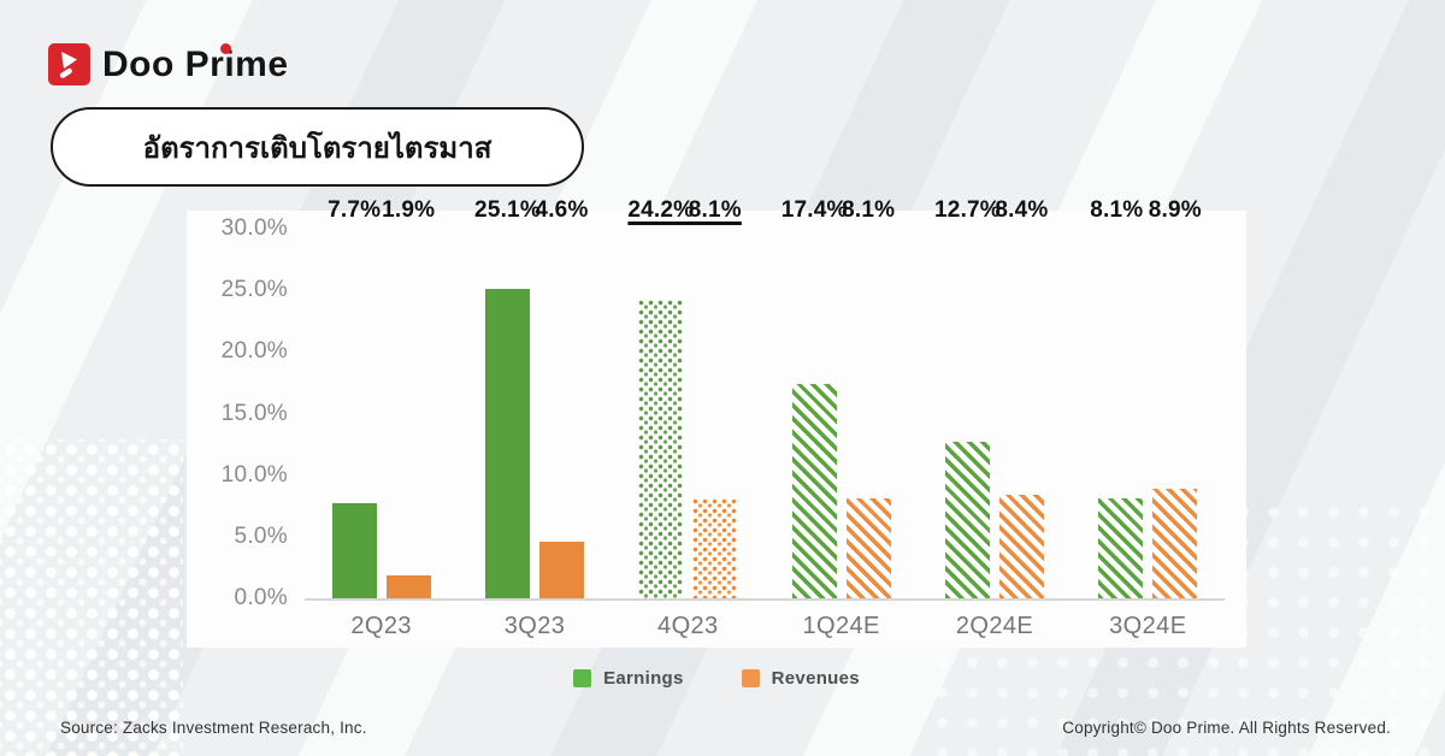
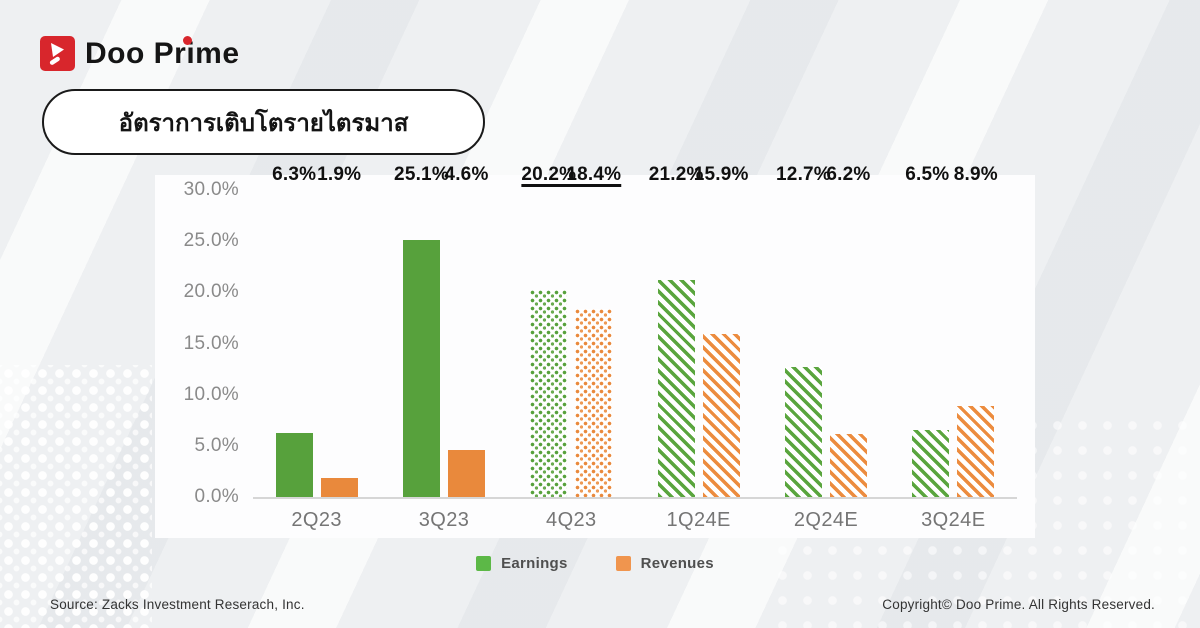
Earnings/2Q23: 7.7% -> 6.3%
Earnings/4Q23: 24.2% -> 20.2%
Revenues/4Q23: 8.1% -> 18.4%
Earnings/1Q24E: 17.4% -> 21.2%
Revenues/1Q24E: 8.1% -> 15.9%
Revenues/2Q24E: 8.4% -> 6.2%
Earnings/3Q24E: 8.1% -> 6.5%
